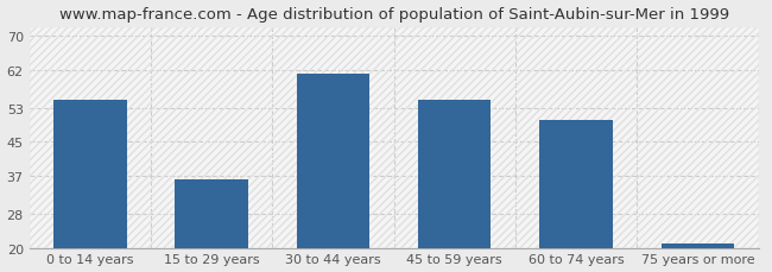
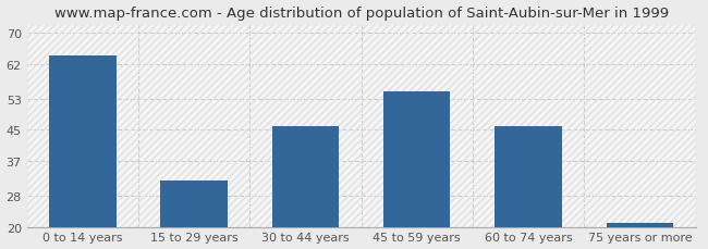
0 to 14 years: 55 -> 64
15 to 29 years: 36 -> 32
30 to 44 years: 61 -> 46
60 to 74 years: 50 -> 46
